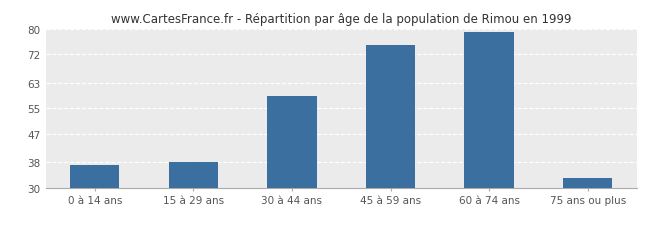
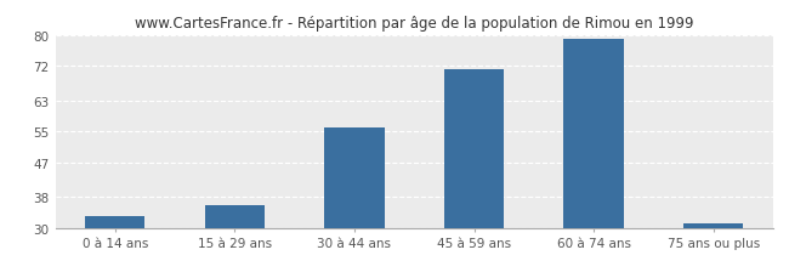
0 à 14 ans: 37 -> 33
15 à 29 ans: 38 -> 36
30 à 44 ans: 59 -> 56
45 à 59 ans: 75 -> 71
75 ans ou plus: 33 -> 31
